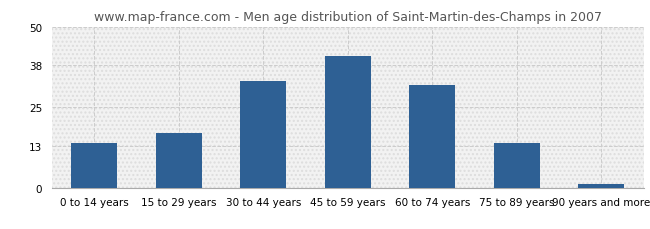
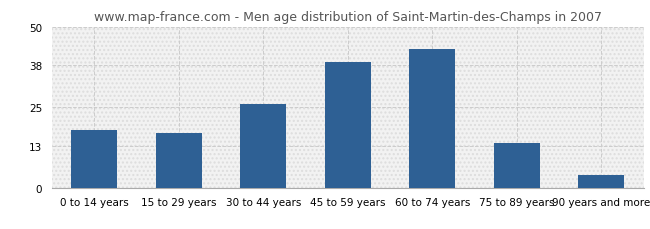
0 to 14 years: 14 -> 18
30 to 44 years: 33 -> 26
45 to 59 years: 41 -> 39
60 to 74 years: 32 -> 43
90 years and more: 1 -> 4
